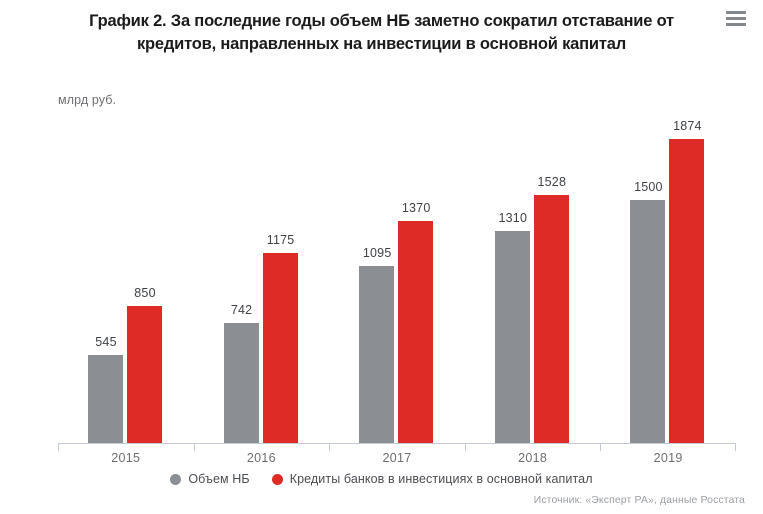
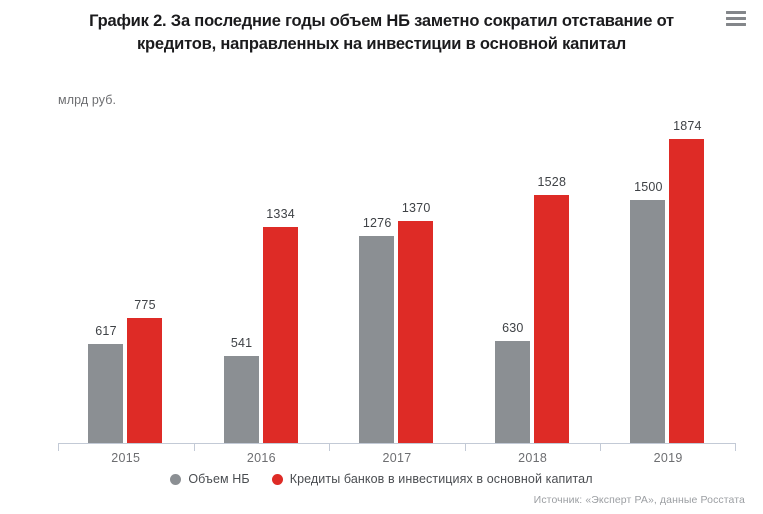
Объем НБ/2015: 545 -> 617
Кредиты банков в инвестициях в основной капитал/2015: 850 -> 775
Объем НБ/2016: 742 -> 541
Кредиты банков в инвестициях в основной капитал/2016: 1175 -> 1334
Объем НБ/2017: 1095 -> 1276
Объем НБ/2018: 1310 -> 630
